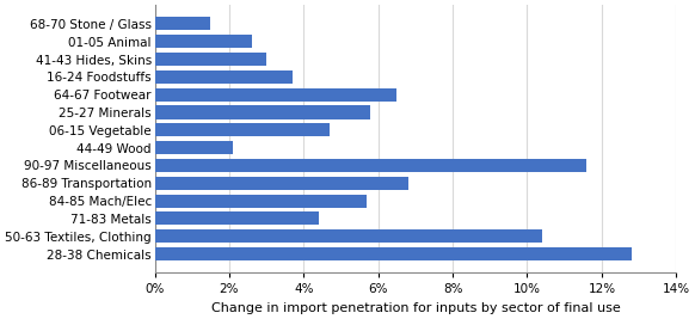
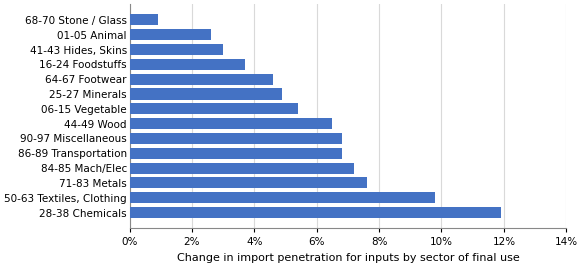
68-70 Stone / Glass: 1.5% -> 0.9%
64-67 Footwear: 6.5% -> 4.6%
25-27 Minerals: 5.8% -> 4.9%
06-15 Vegetable: 4.7% -> 5.4%
44-49 Wood: 2.1% -> 6.5%
90-97 Miscellaneous: 11.6% -> 6.8%
84-85 Mach/Elec: 5.7% -> 7.2%
71-83 Metals: 4.4% -> 7.6%
50-63 Textiles, Clothing: 10.4% -> 9.8%
28-38 Chemicals: 12.8% -> 11.9%
